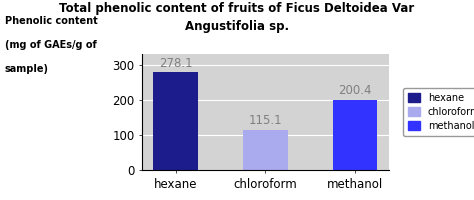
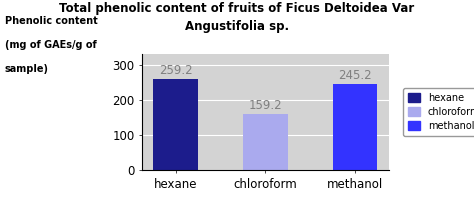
hexane: 278.1 -> 259.2
chloroform: 115.1 -> 159.2
methanol: 200.4 -> 245.2
